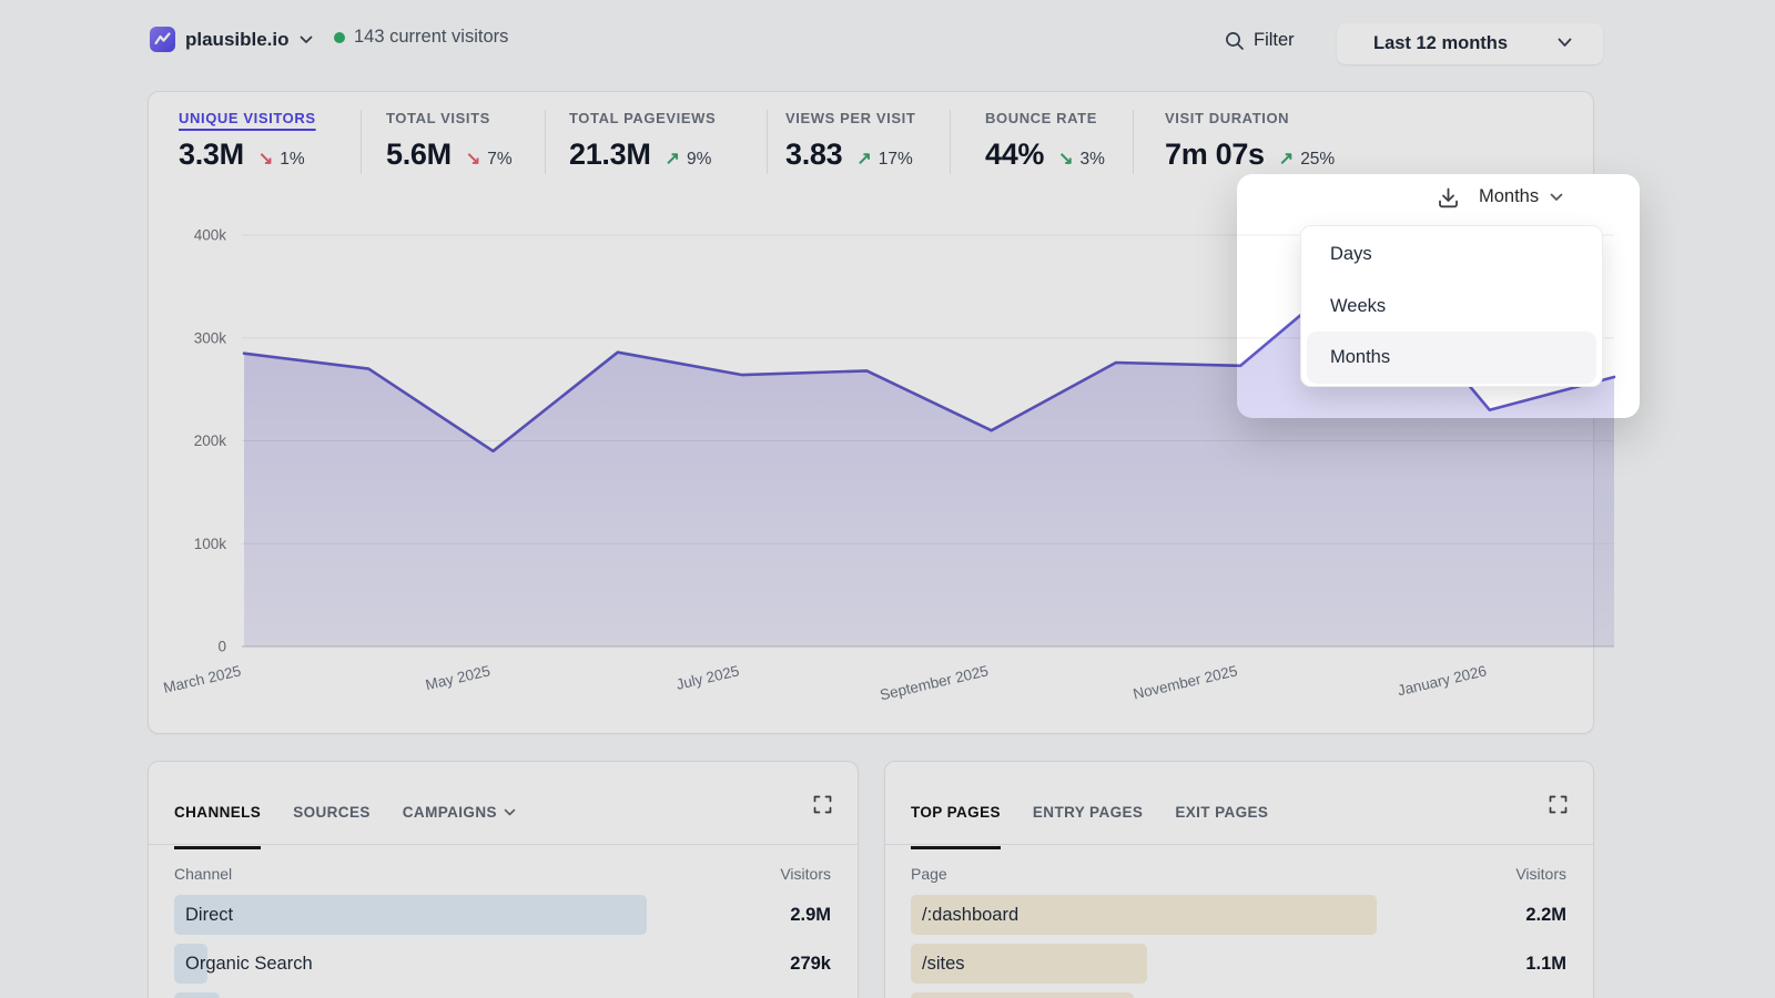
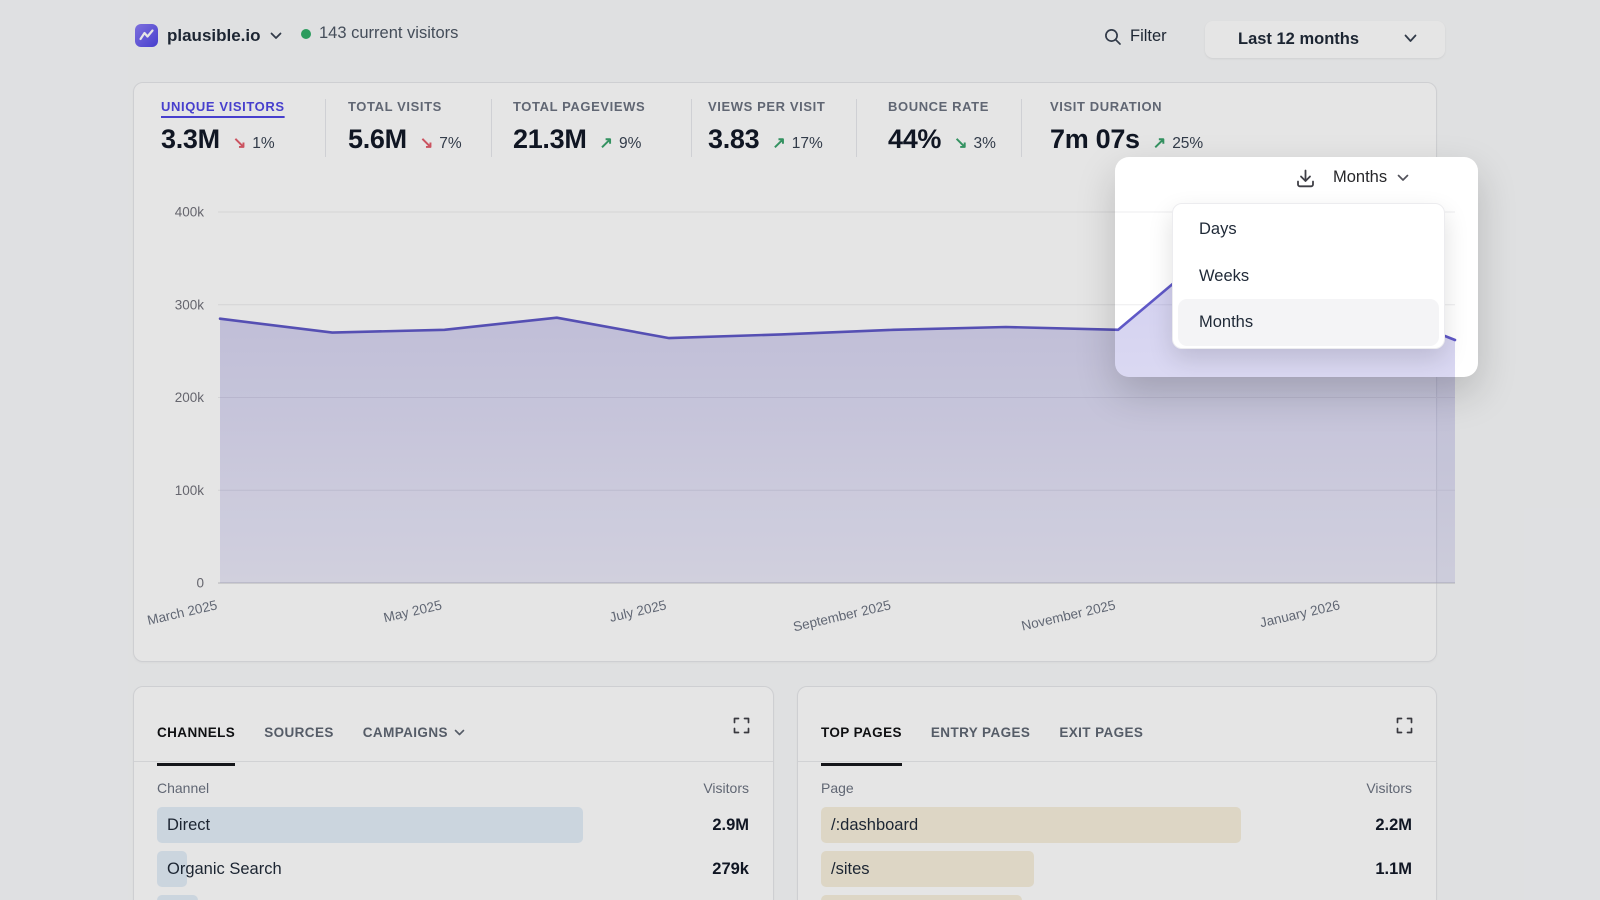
May 2025: 190k -> 270k
September 2025: 210k -> 270k
January 2026: 230k -> 310k
